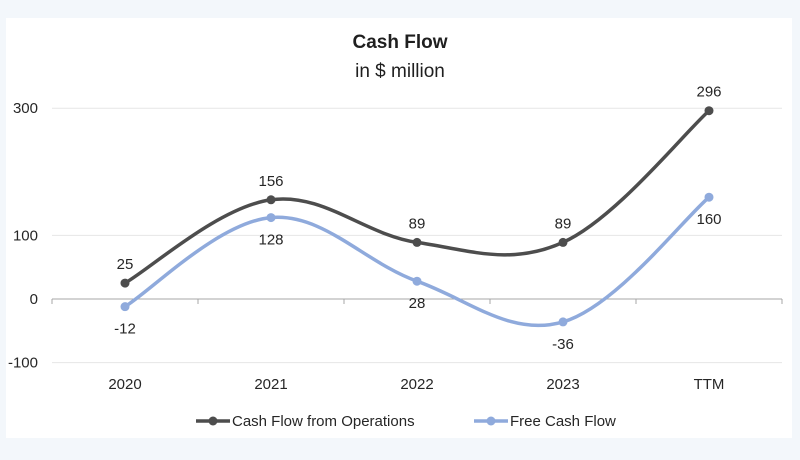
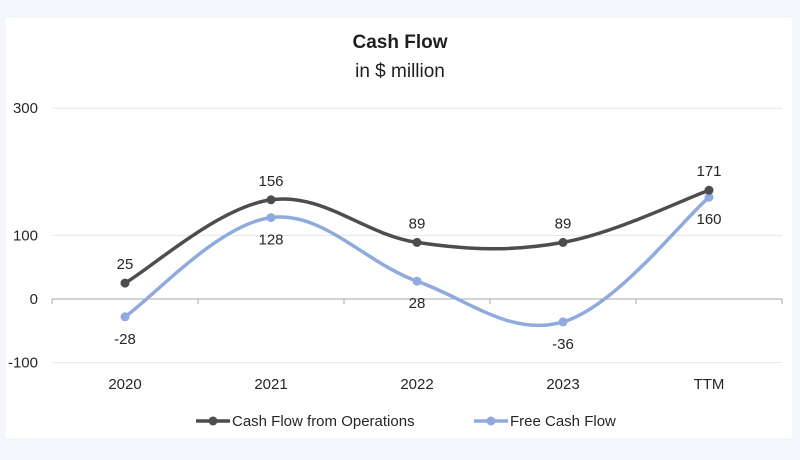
Free Cash Flow/2020: -12 -> -28
Cash Flow from Operations/TTM: 296 -> 171
